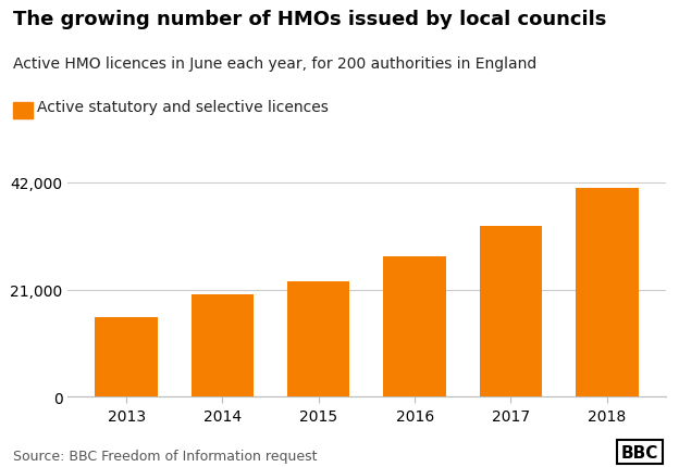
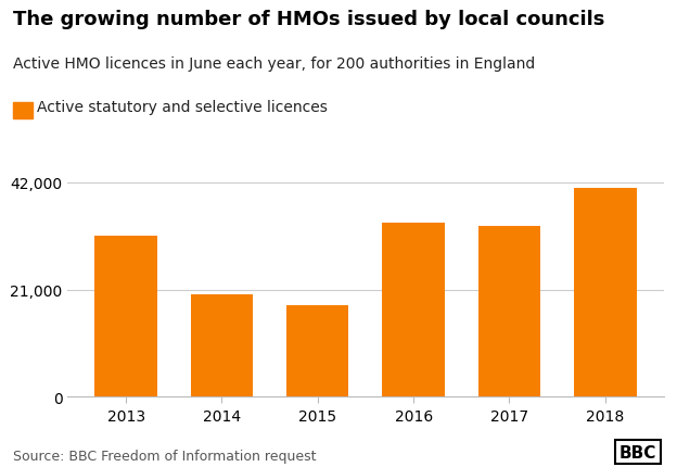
2013: 15,500 -> 31,500
2015: 22,700 -> 18,000
2016: 27,500 -> 34,000
